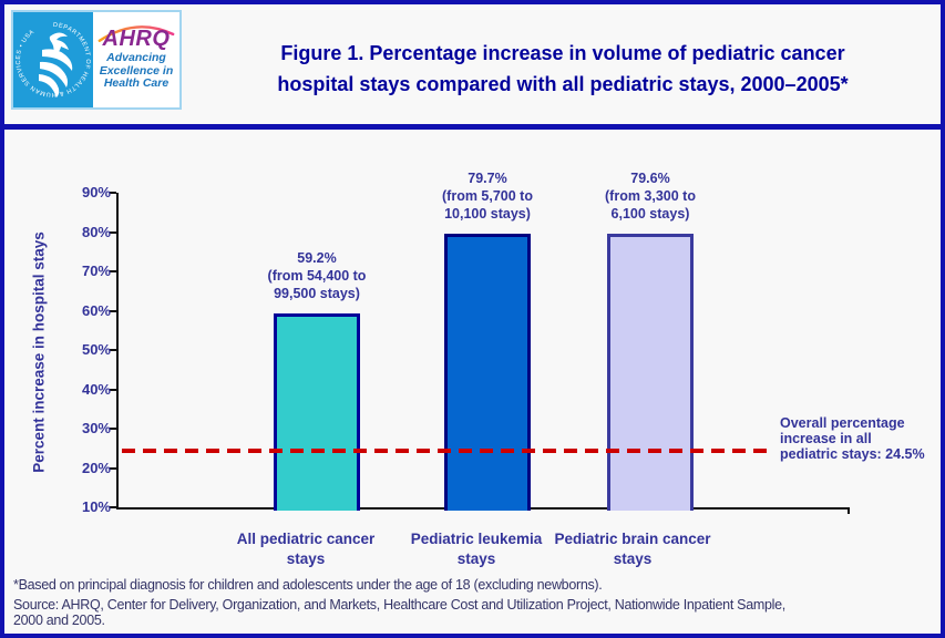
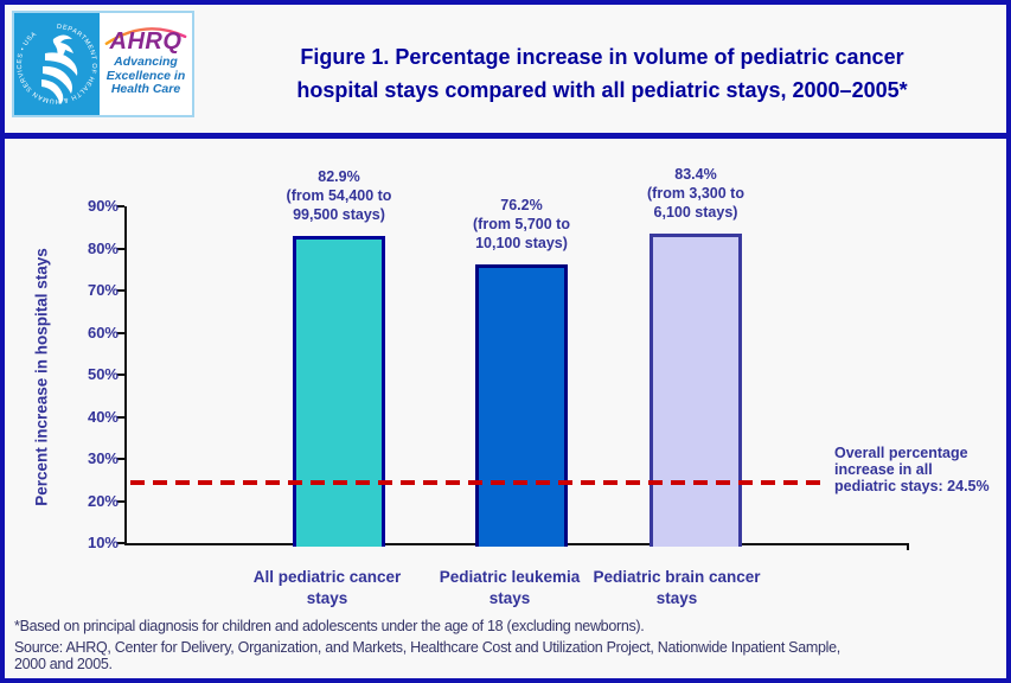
All pediatric cancer stays: 59.2% -> 82.9%
Pediatric leukemia stays: 79.7% -> 76.2%
Pediatric brain cancer stays: 79.6% -> 83.4%
